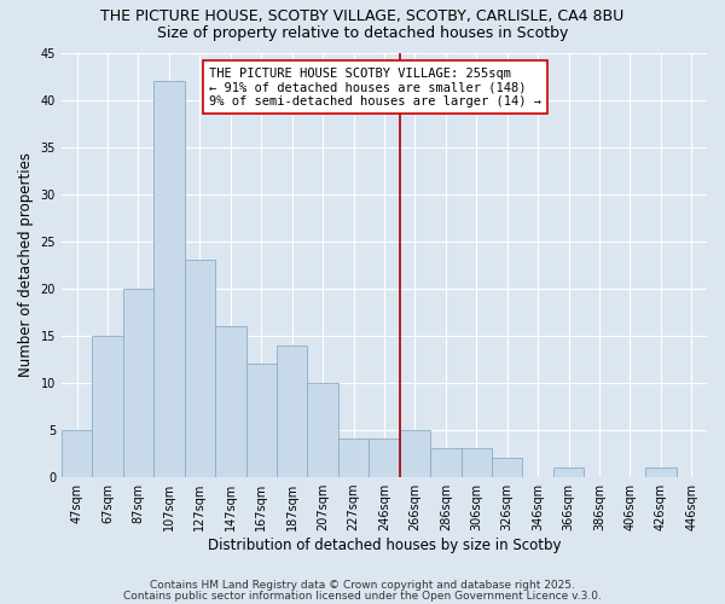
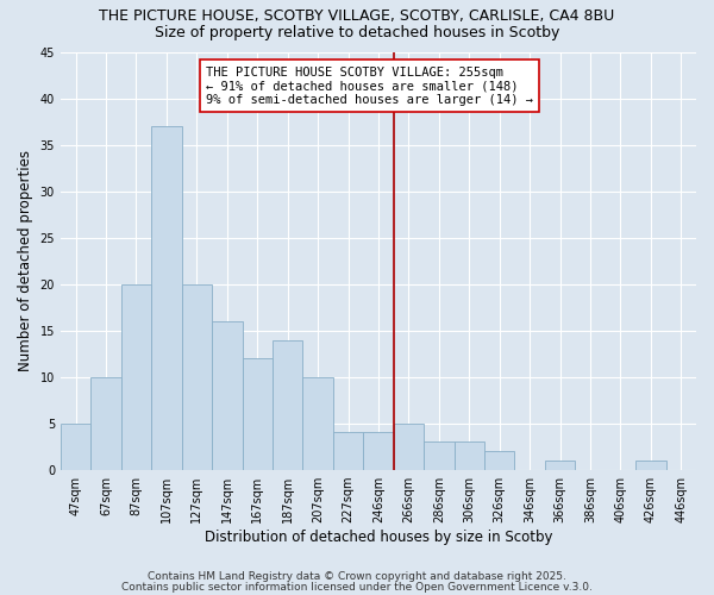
67sqm: 15 -> 10
107sqm: 42 -> 37
127sqm: 23 -> 20
